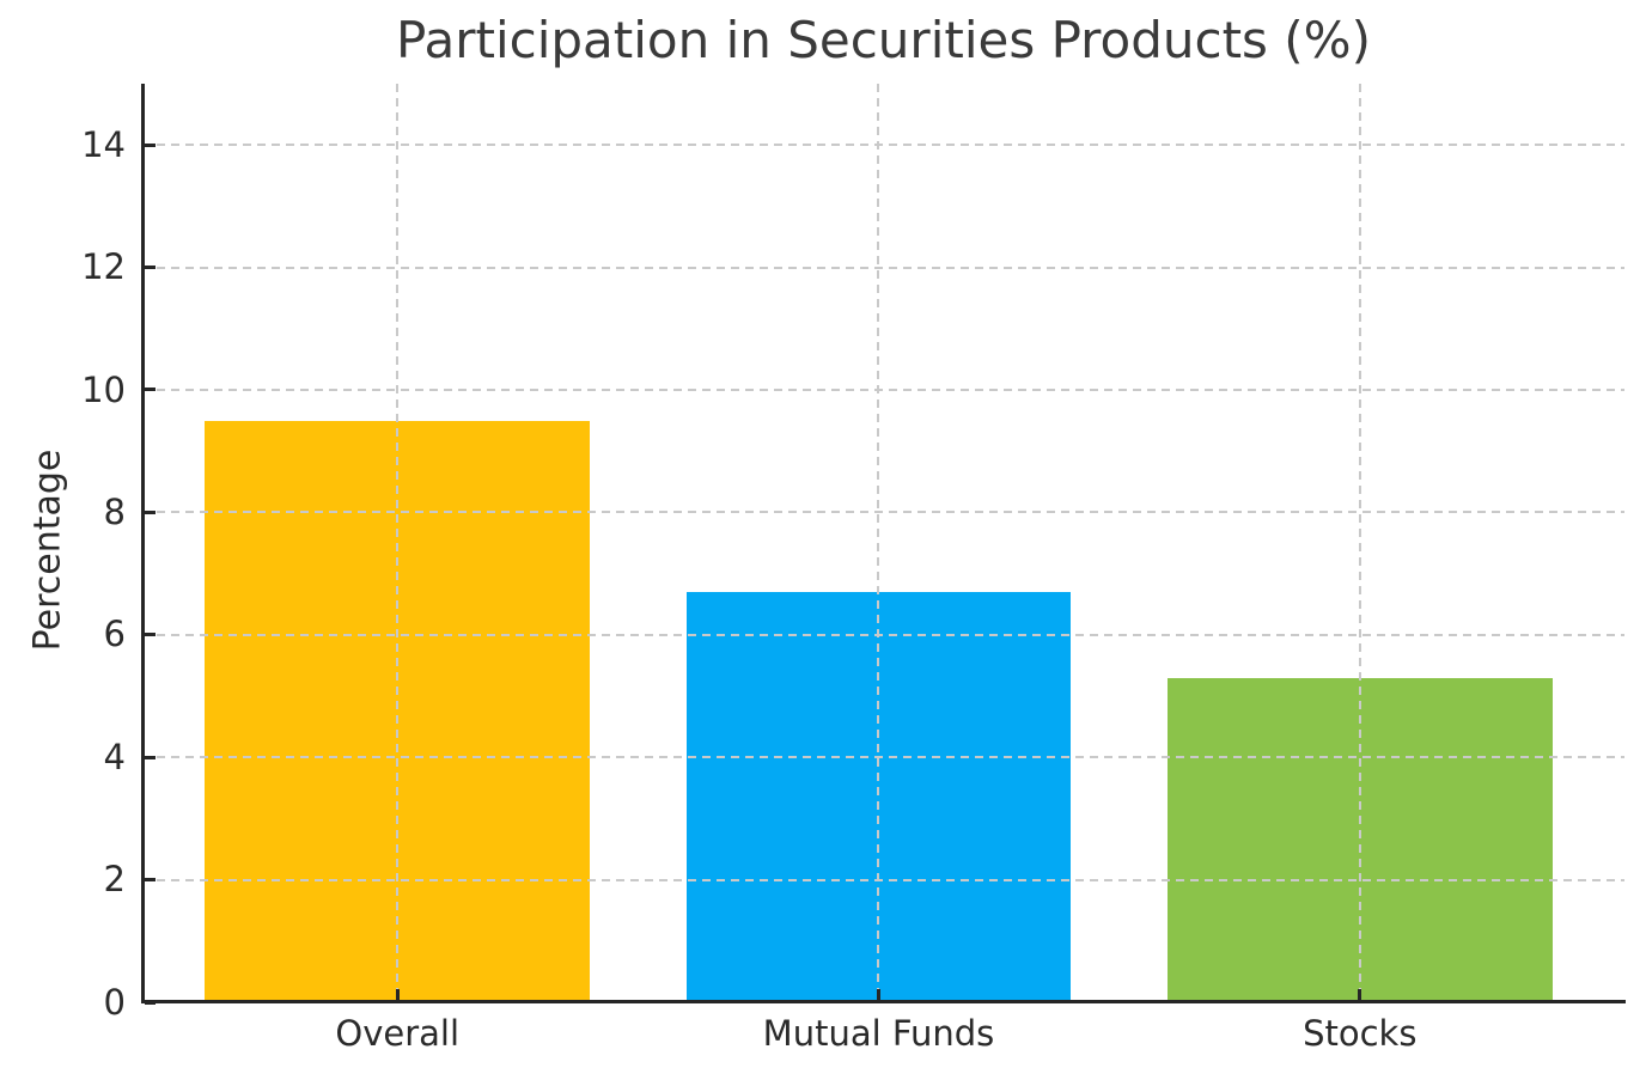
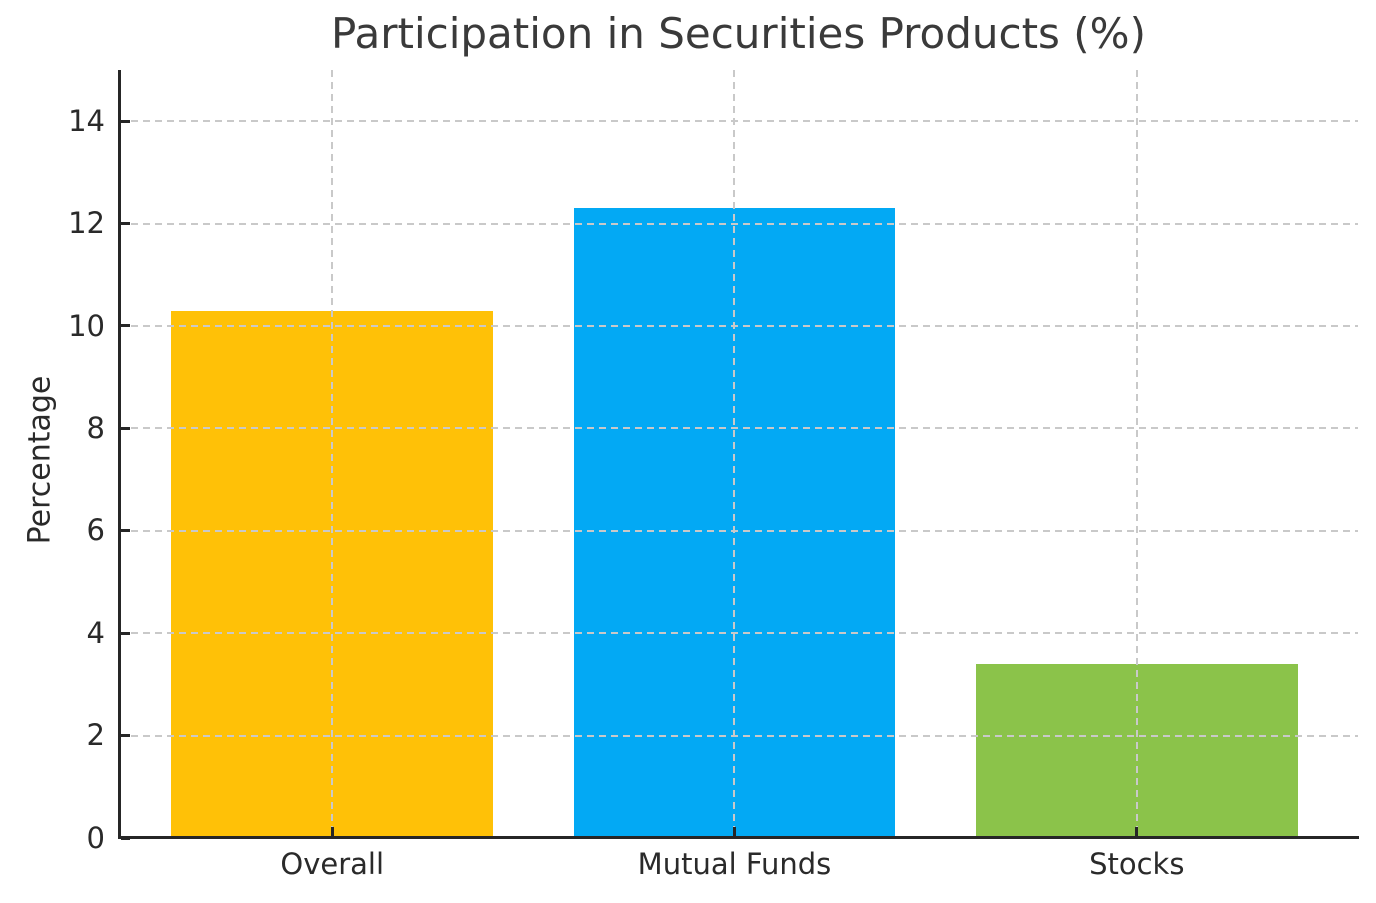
Overall: 9.5 -> 10.3
Mutual Funds: 6.7 -> 12.3
Stocks: 5.3 -> 3.4
